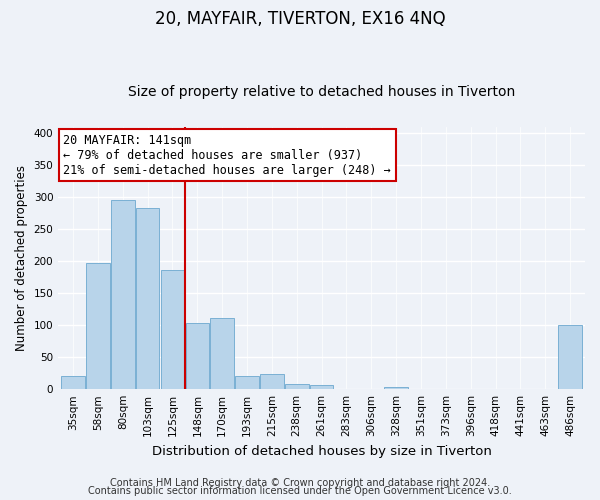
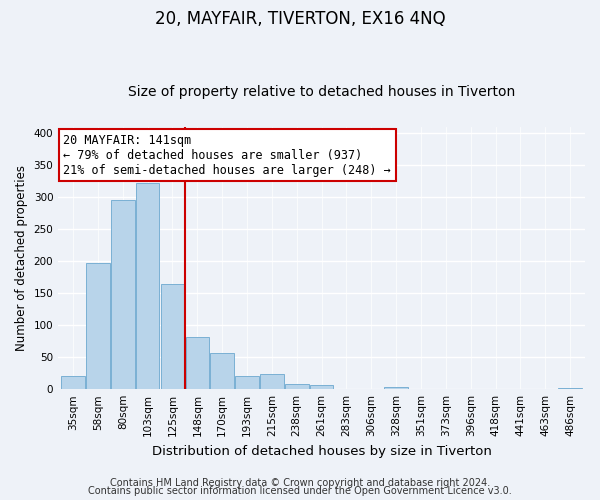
103sqm: 284 -> 322
125sqm: 186 -> 165
148sqm: 104 -> 82
170sqm: 112 -> 57
486sqm: 100 -> 2
